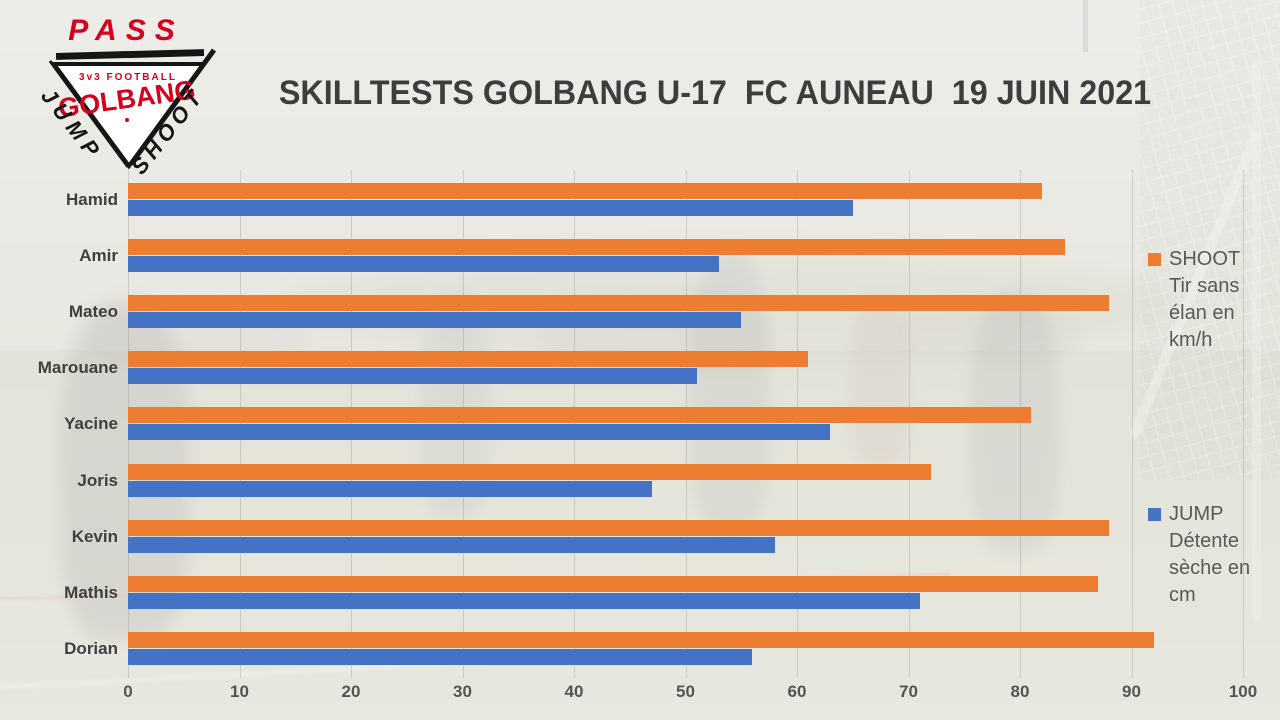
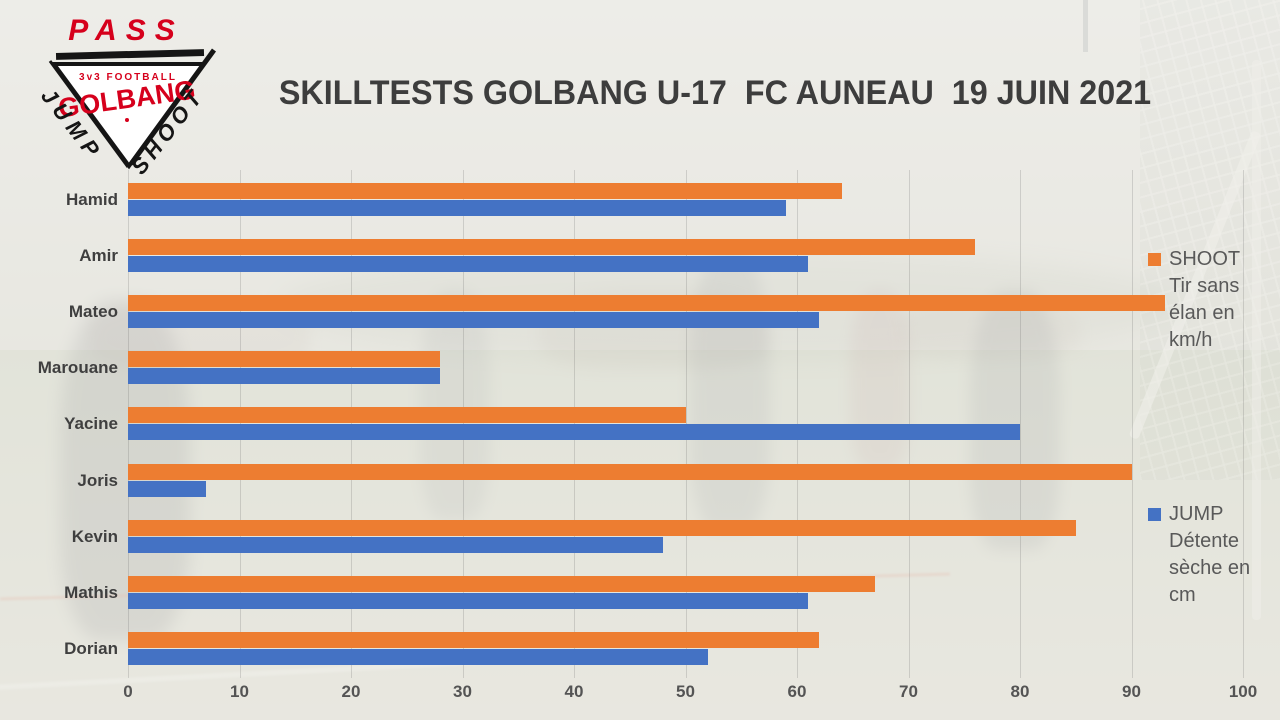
SHOOT Tir sans élan en km/h/Hamid: 82 -> 64
JUMP Détente sèche en cm/Hamid: 65 -> 59
SHOOT Tir sans élan en km/h/Amir: 84 -> 76
JUMP Détente sèche en cm/Amir: 53 -> 61
SHOOT Tir sans élan en km/h/Mateo: 88 -> 93
JUMP Détente sèche en cm/Mateo: 55 -> 62
SHOOT Tir sans élan en km/h/Marouane: 61 -> 28
JUMP Détente sèche en cm/Marouane: 51 -> 28
SHOOT Tir sans élan en km/h/Yacine: 81 -> 50
JUMP Détente sèche en cm/Yacine: 63 -> 80
SHOOT Tir sans élan en km/h/Joris: 72 -> 90
JUMP Détente sèche en cm/Joris: 47 -> 7
SHOOT Tir sans élan en km/h/Kevin: 88 -> 85
JUMP Détente sèche en cm/Kevin: 58 -> 48
SHOOT Tir sans élan en km/h/Mathis: 87 -> 67
JUMP Détente sèche en cm/Mathis: 71 -> 61
SHOOT Tir sans élan en km/h/Dorian: 92 -> 62
JUMP Détente sèche en cm/Dorian: 56 -> 52
